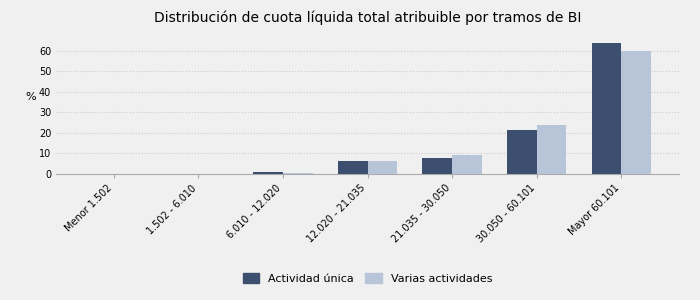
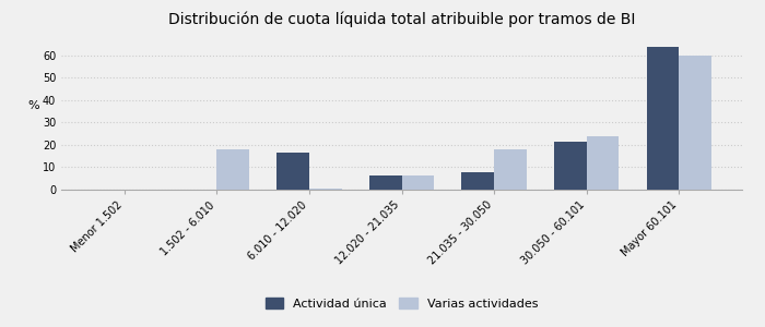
Varias actividades/1.502 - 6.010: 0.1 -> 18.0
Actividad única/6.010 - 12.020: 1.0 -> 16.5
Varias actividades/21.035 - 30.050: 9.0 -> 18.0
